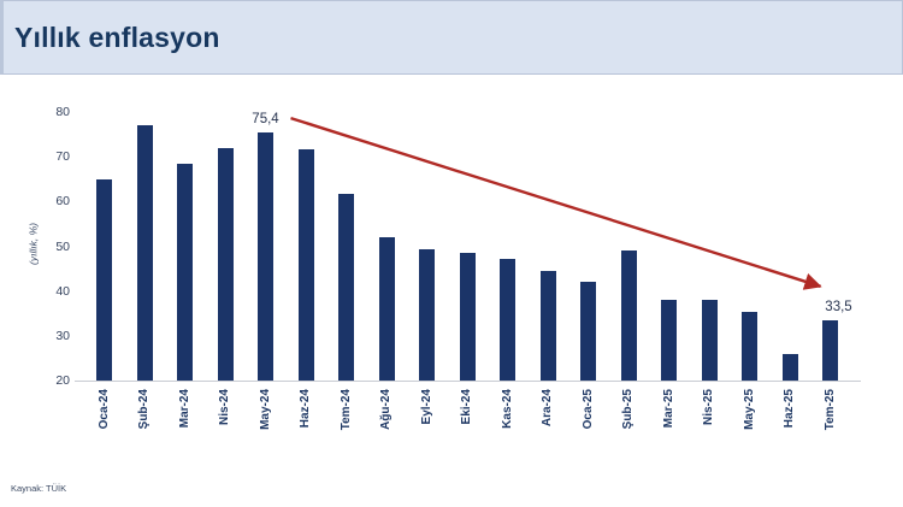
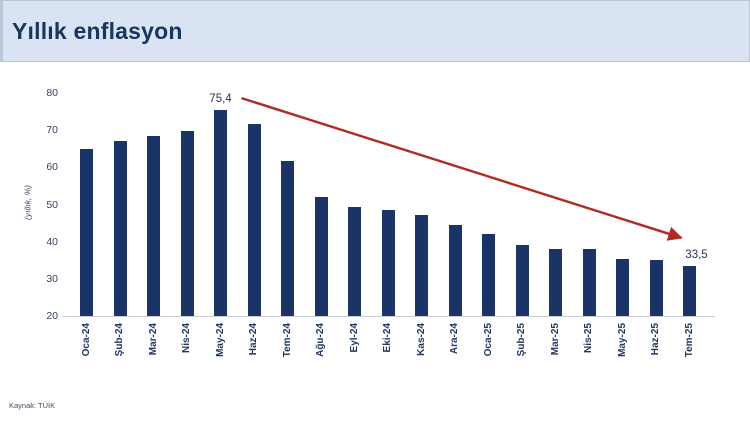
Şub-24: 77 -> 67
Nis-24: 72 -> 70
Şub-25: 49 -> 39
Haz-25: 26 -> 35
